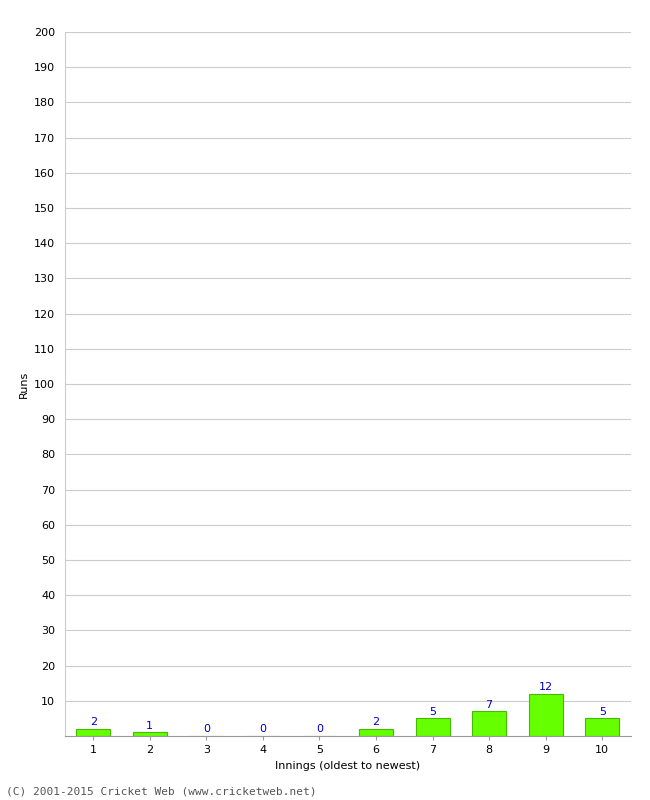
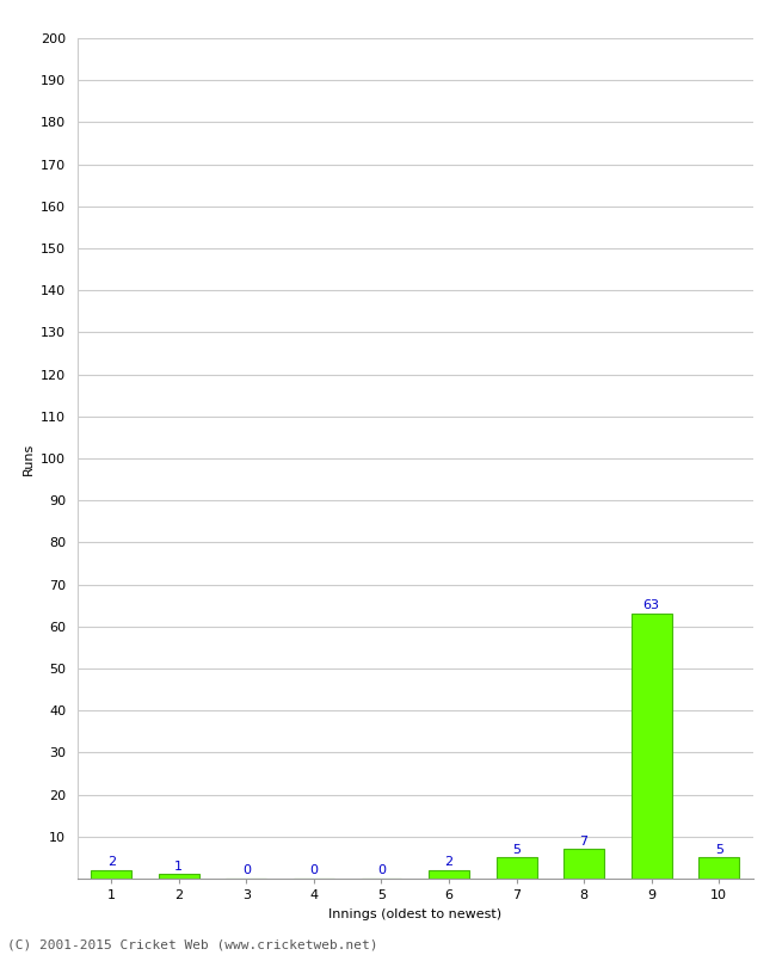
9: 12 -> 63
